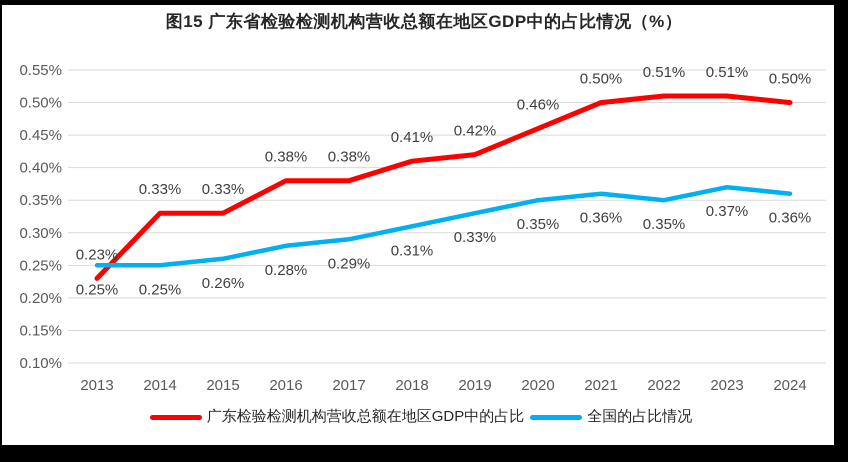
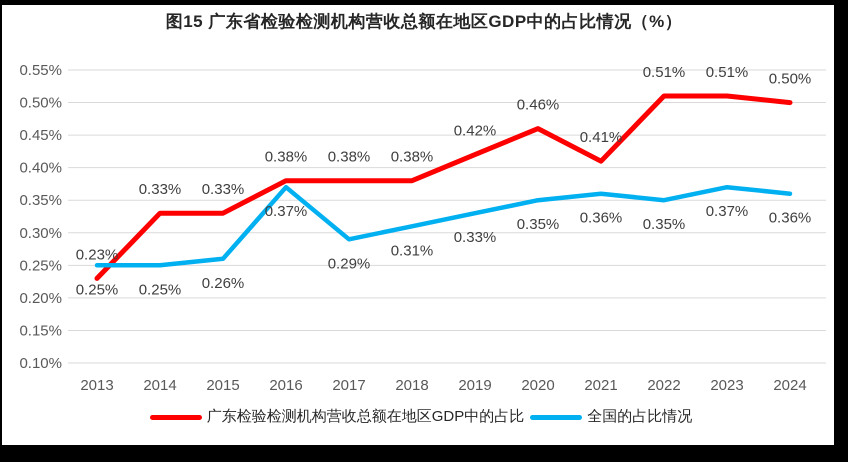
全国的占比情况/2016: 0.28% -> 0.37%
广东检验检测机构营收总额在地区GDP中的占比/2018: 0.41% -> 0.38%
广东检验检测机构营收总额在地区GDP中的占比/2021: 0.50% -> 0.41%
